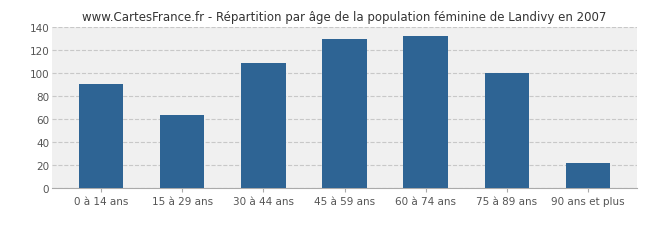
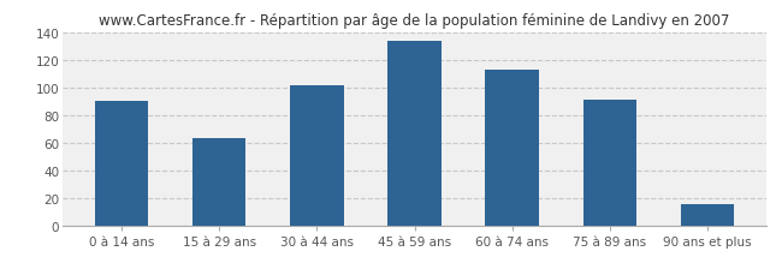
30 à 44 ans: 108 -> 101
45 à 59 ans: 129 -> 134
60 à 74 ans: 132 -> 113
75 à 89 ans: 100 -> 91
90 ans et plus: 21 -> 15
